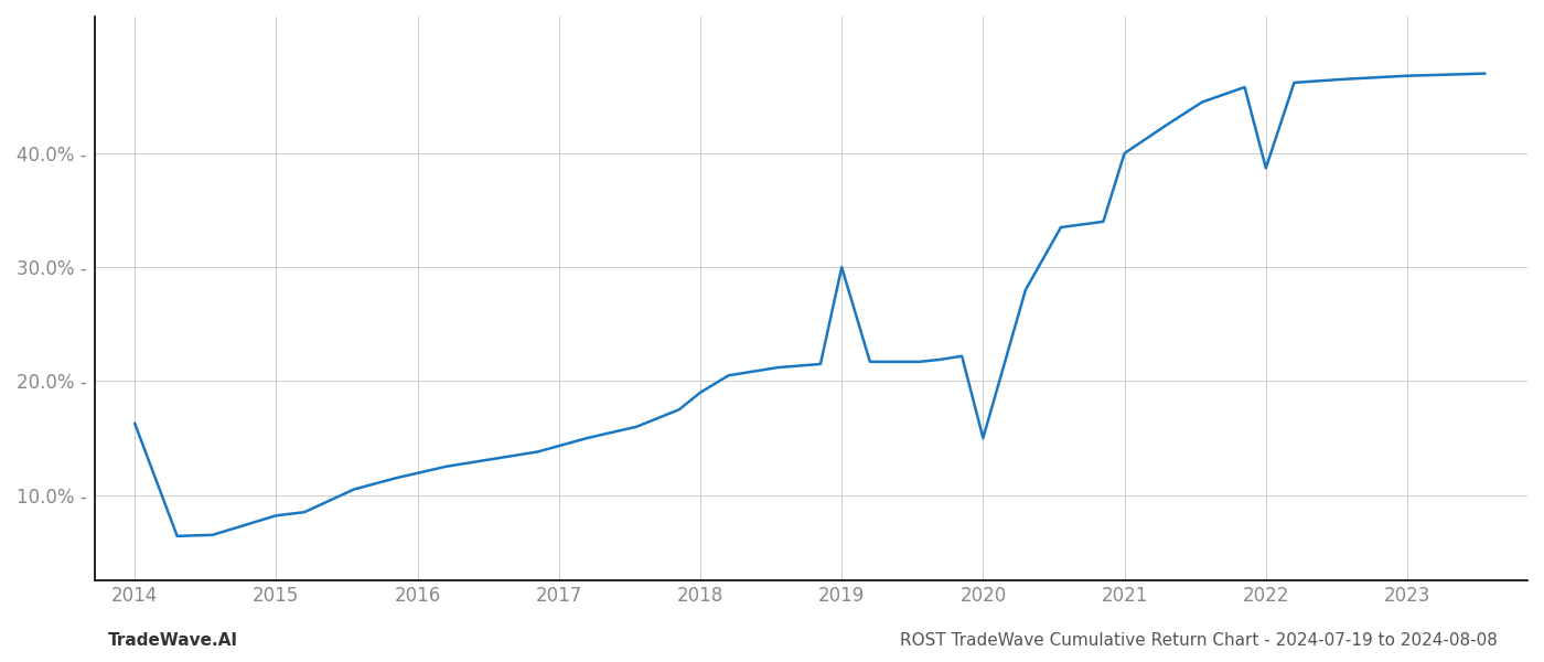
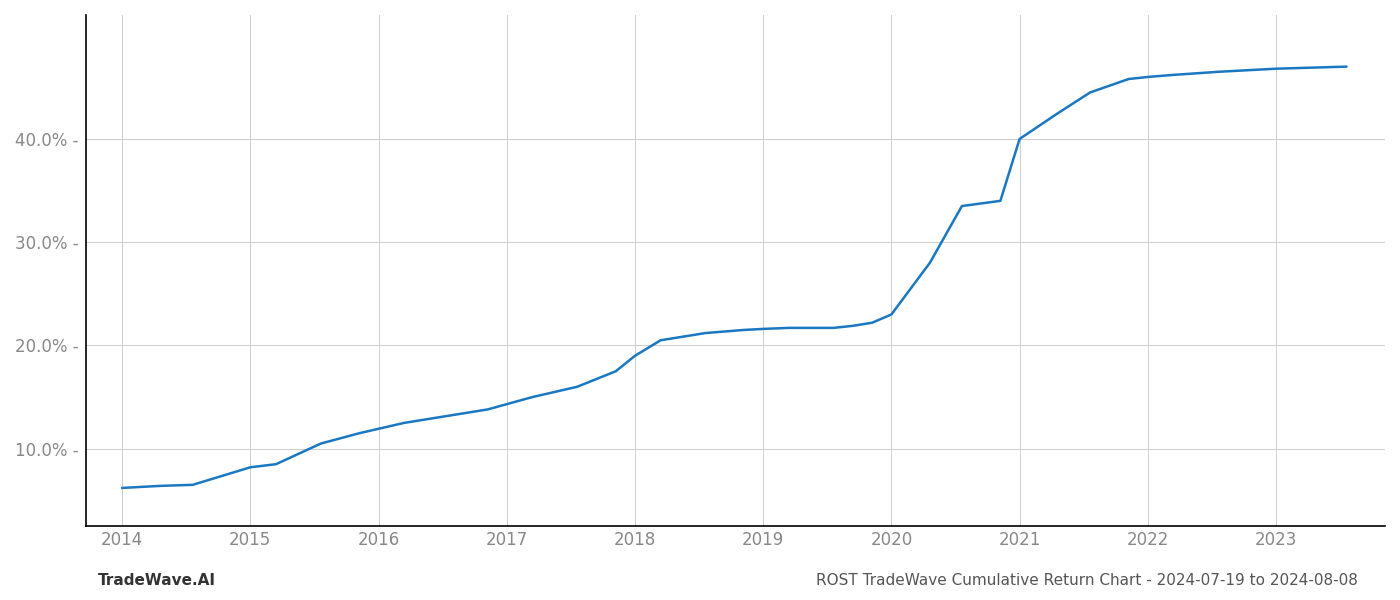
2014: 16.3% - -> 6.2% -
2019: 30.0% - -> 21.6% -
2020: 15.0% - -> 23.0% -
2022: 38.7% - -> 46.0% -
